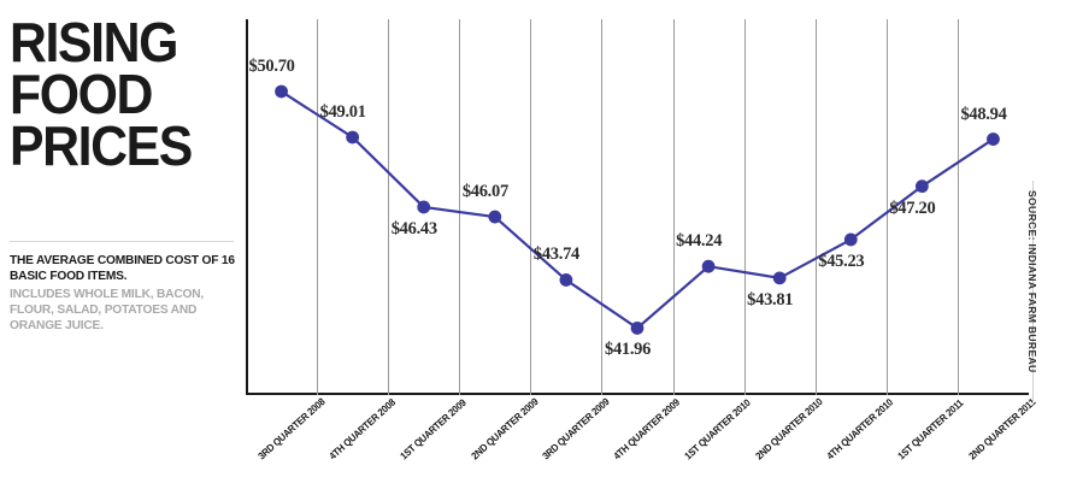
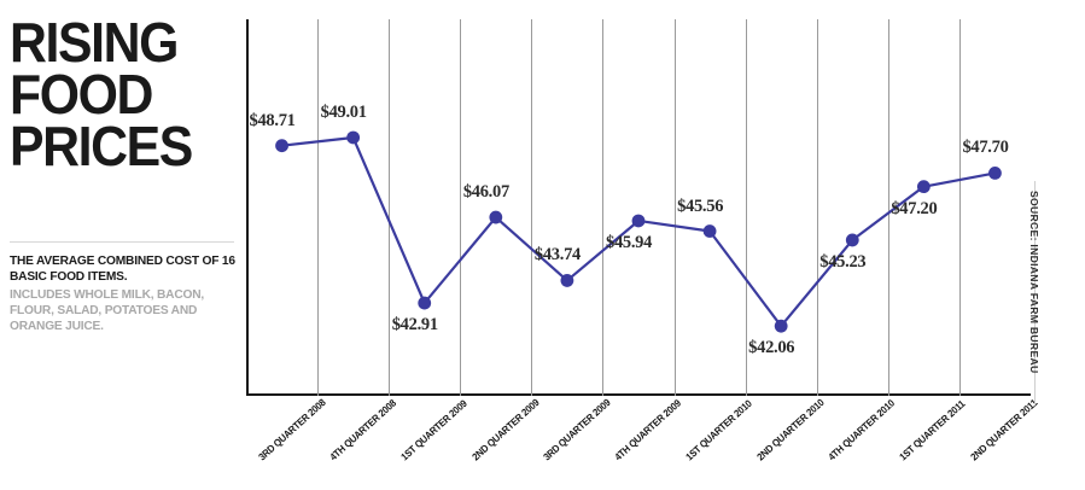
3RD QUARTER 2008: $50.70 -> $48.71
1ST QUARTER 2009: $46.43 -> $42.91
4TH QUARTER 2009: $41.96 -> $45.94
1ST QUARTER 2010: $44.24 -> $45.56
2ND QUARTER 2010: $43.81 -> $42.06
2ND QUARTER 2011: $48.94 -> $47.70
